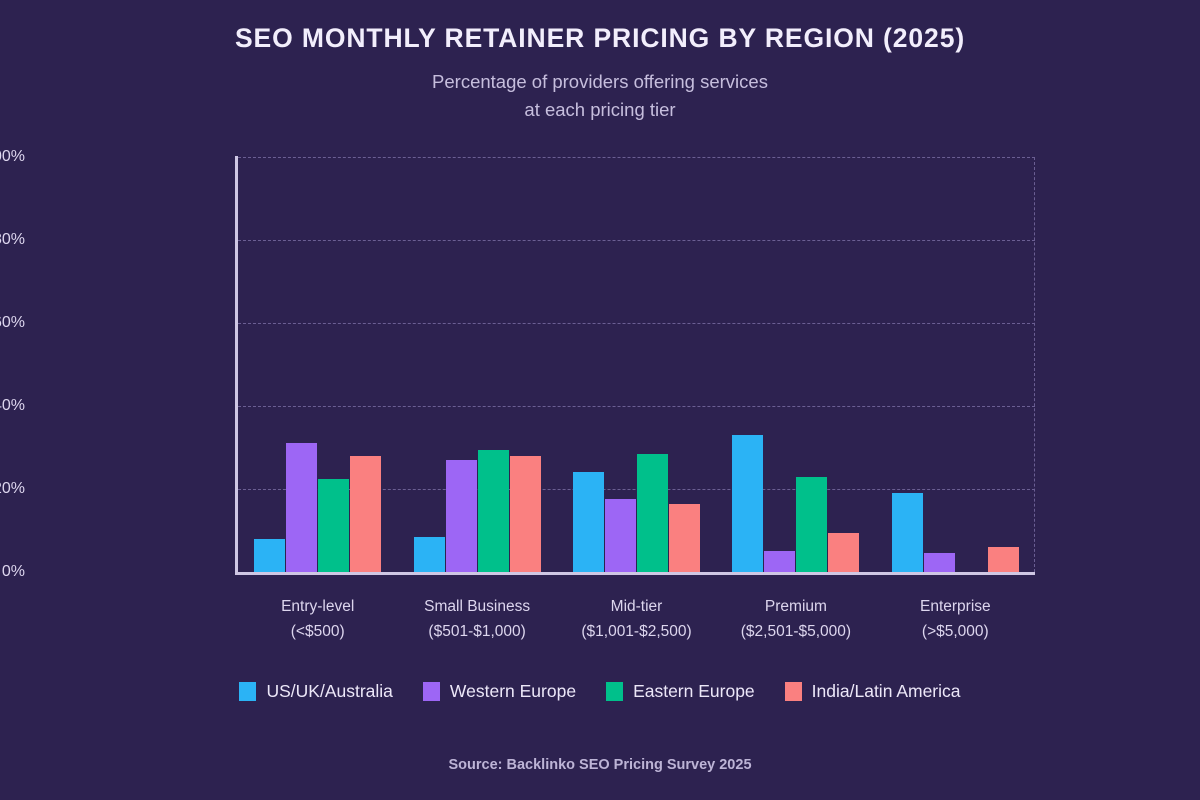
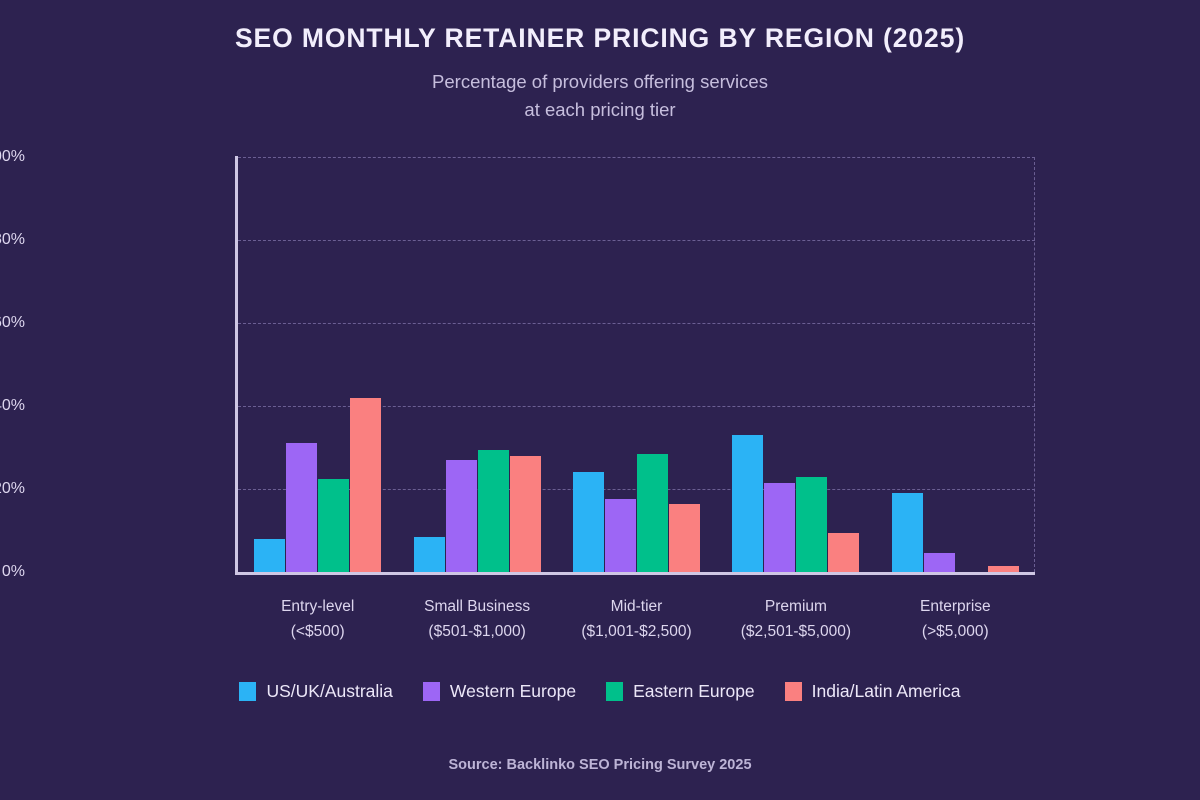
India/Latin America/Entry-level: 28% -> 42%
Western Europe/Premium: 5% -> 22%
India/Latin America/Enterprise: 6% -> 2%
